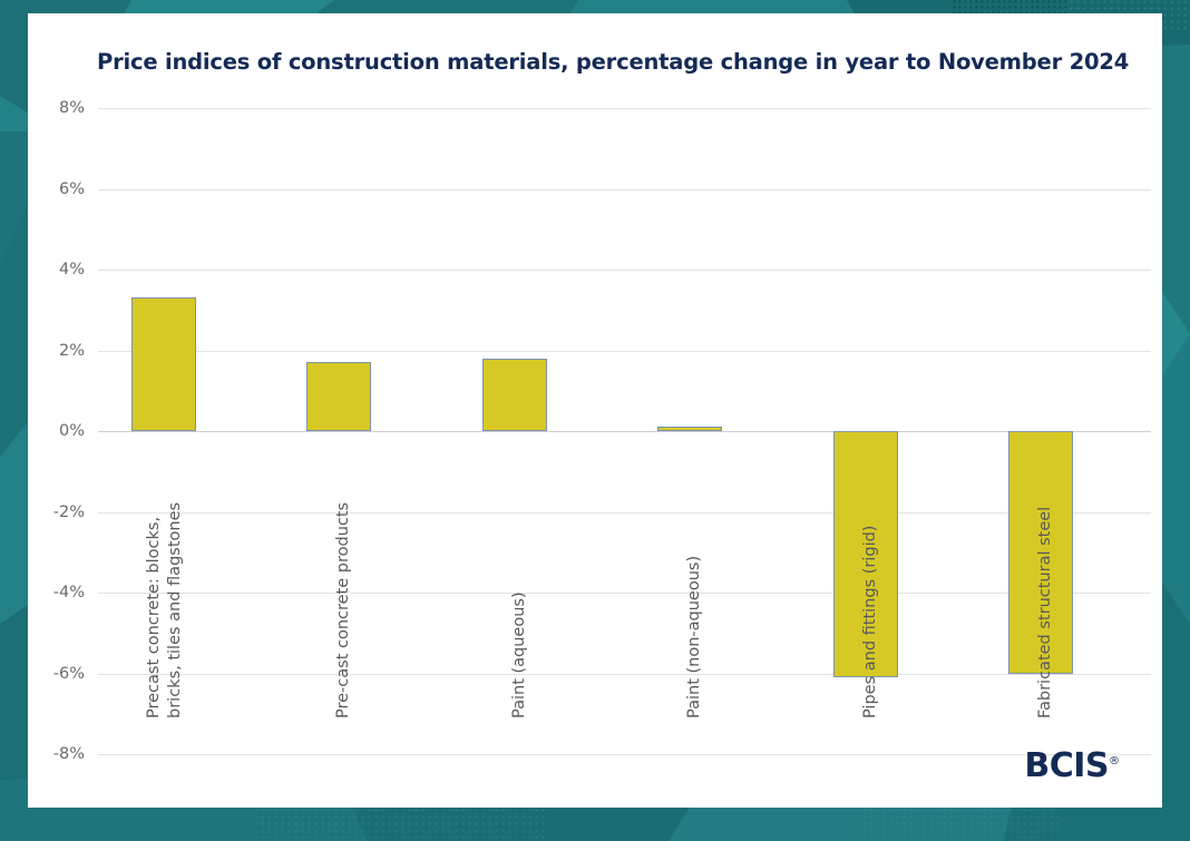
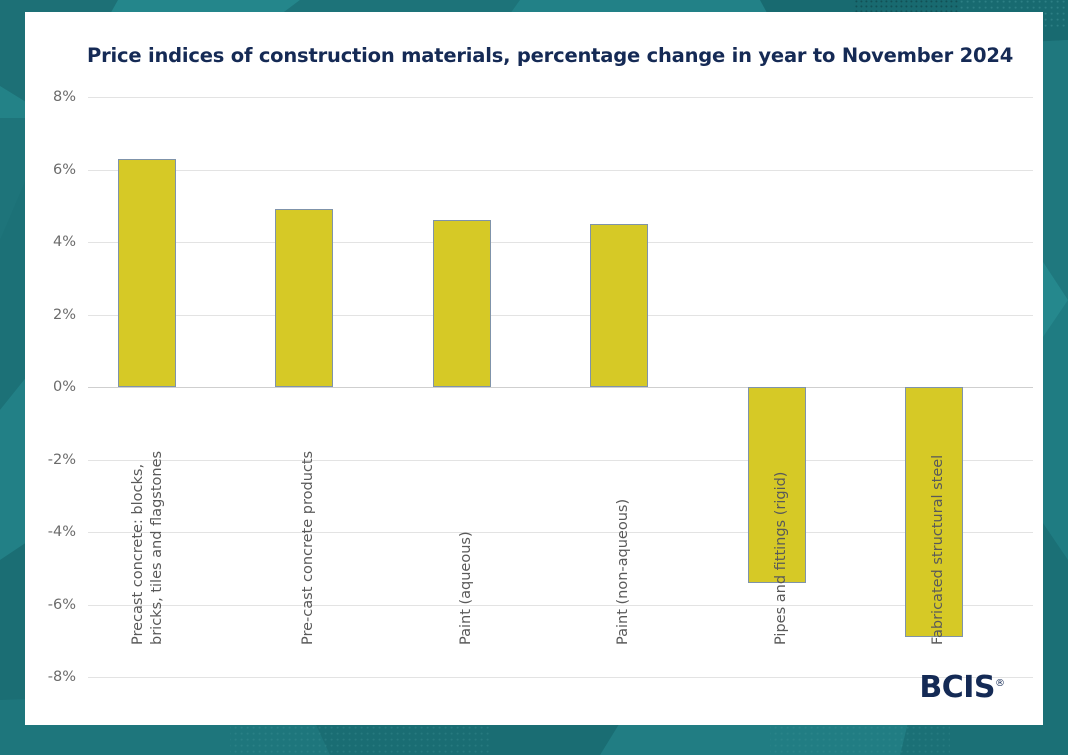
Precast concrete: blocks, bricks, tiles and flagstones: 3.3% -> 6.3%
Pre-cast concrete products: 1.7% -> 4.9%
Paint (aqueous): 1.8% -> 4.6%
Paint (non-aqueous): 0.1% -> 4.5%
Pipes and fittings (rigid): -6.1% -> -5.4%
Fabricated structural steel: -6.0% -> -6.9%
